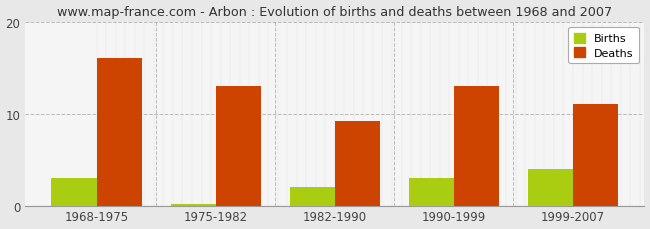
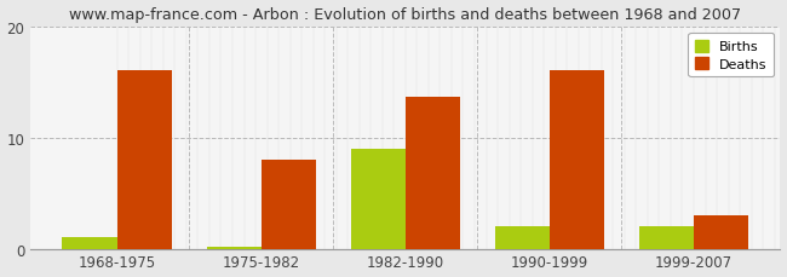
Births/1968-1975: 3.0 -> 1.0
Deaths/1975-1982: 13.0 -> 8.0
Births/1982-1990: 2.0 -> 9.0
Deaths/1982-1990: 9.2 -> 13.6
Births/1990-1999: 3.0 -> 2.0
Deaths/1990-1999: 13.0 -> 16.0
Births/1999-2007: 4.0 -> 2.0
Deaths/1999-2007: 11.0 -> 3.0
